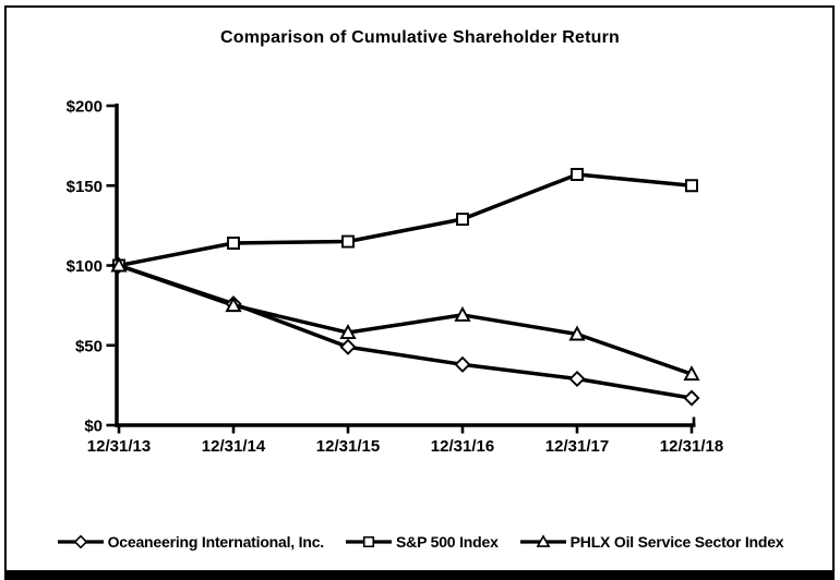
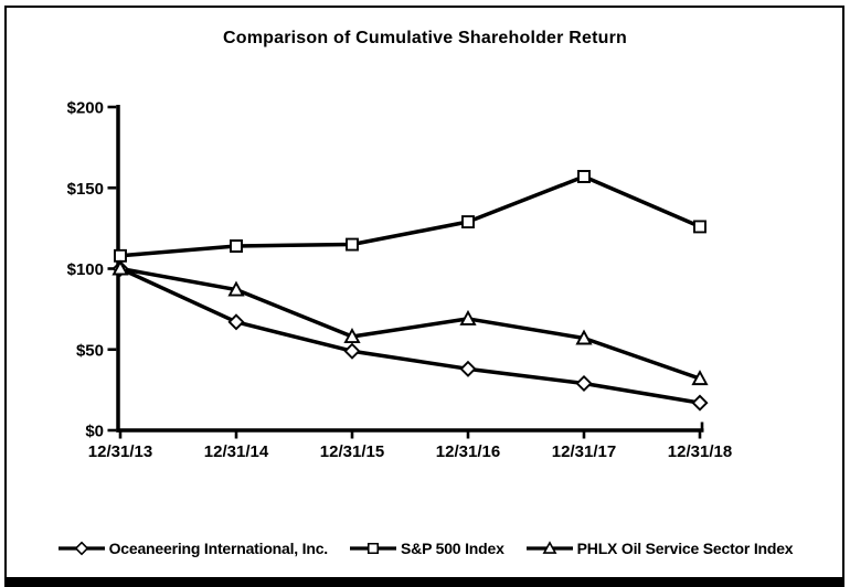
S&P 500 Index/12/31/13: $100 -> $108
Oceaneering International, Inc./12/31/14: $76 -> $67
PHLX Oil Service Sector Index/12/31/14: $75 -> $87
S&P 500 Index/12/31/18: $150 -> $126
